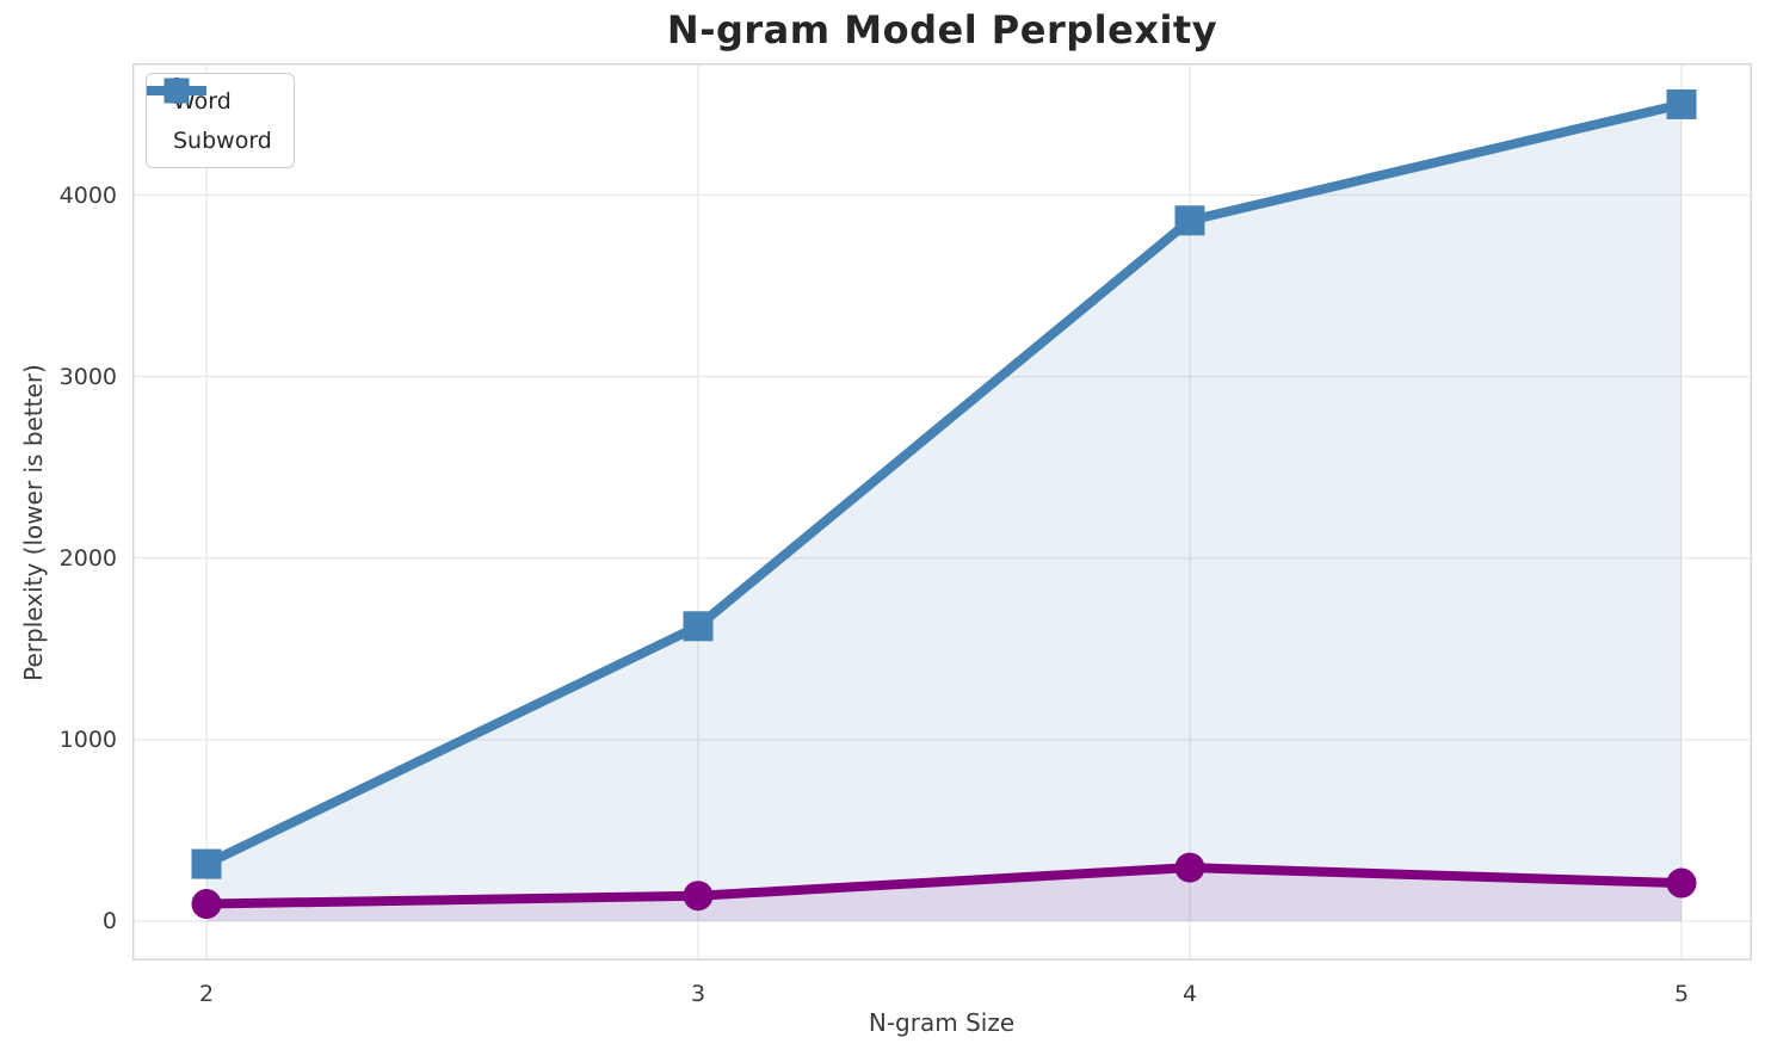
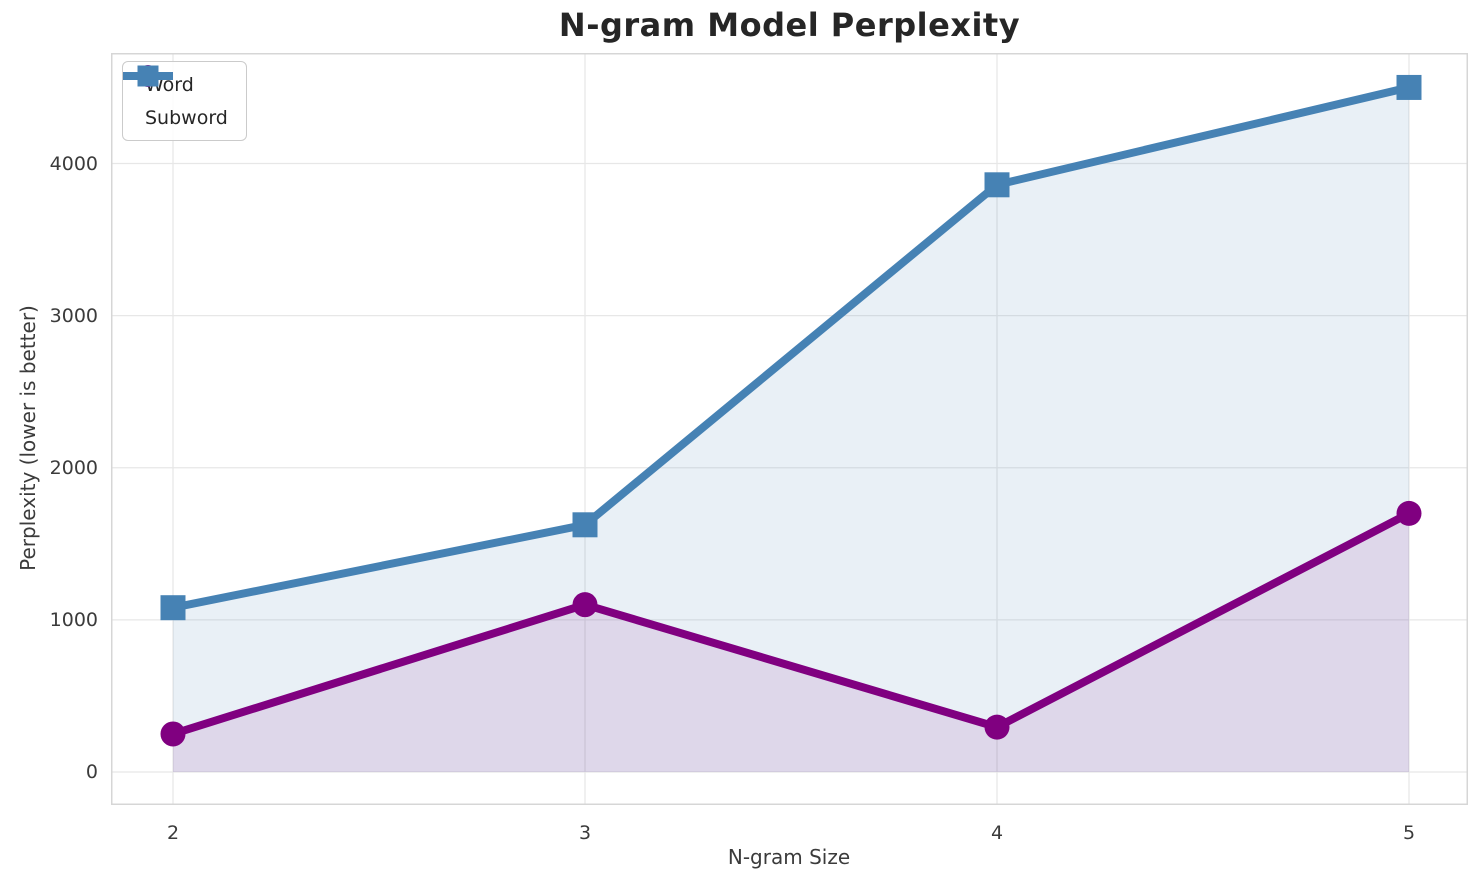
Word/2: 100 -> 250
Subword/2: 320 -> 1080
Word/3: 140 -> 1100
Word/5: 210 -> 1700
